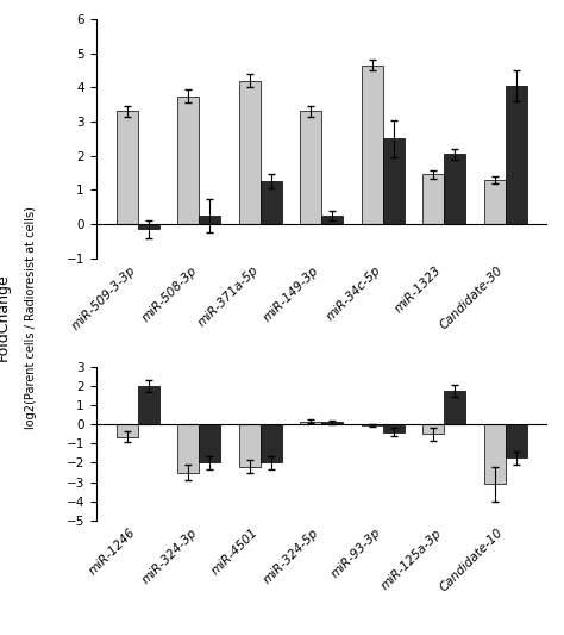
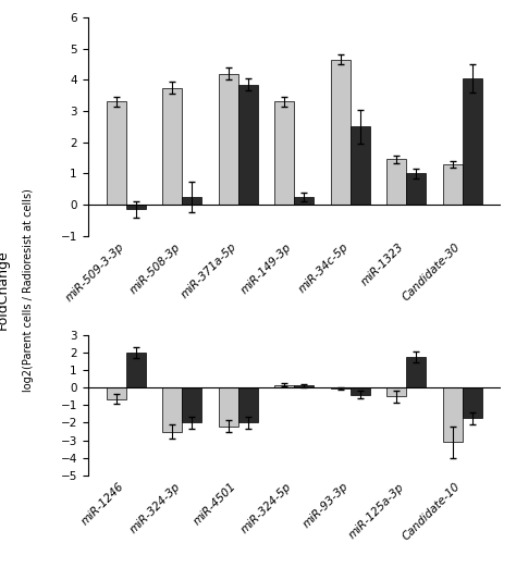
6-10B / 6-10B-Rs/miR-371a-5p: 1.25 -> 3.85
6-10B / 6-10B-Rs/miR-1323: 2.05 -> 1.00
